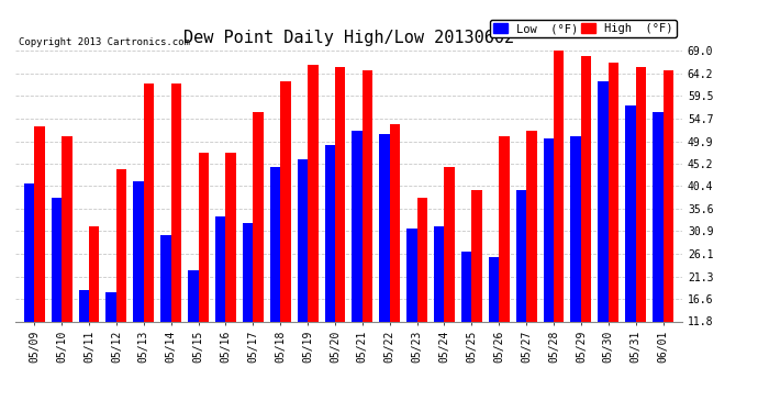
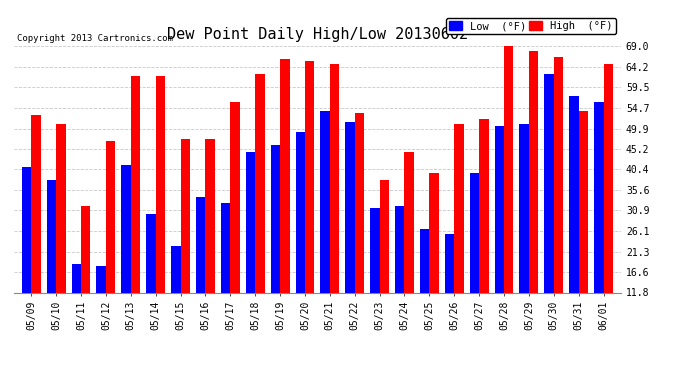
High (°F)/05/12: 44.0 -> 47.0
Low (°F)/05/21: 52.0 -> 54.0
High (°F)/05/31: 65.5 -> 54.0
